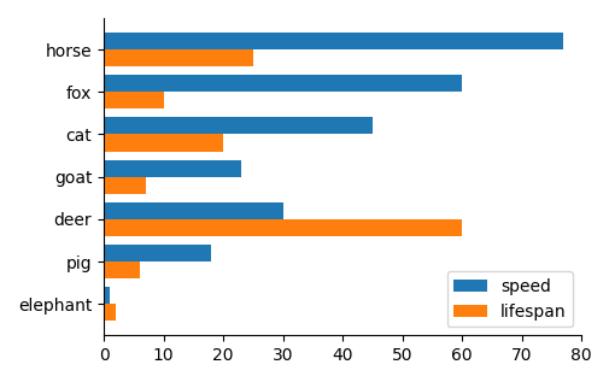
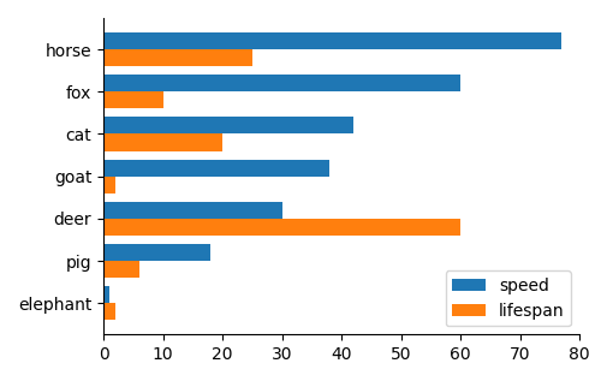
speed/cat: 45 -> 42
speed/goat: 23 -> 38
lifespan/goat: 7 -> 2
